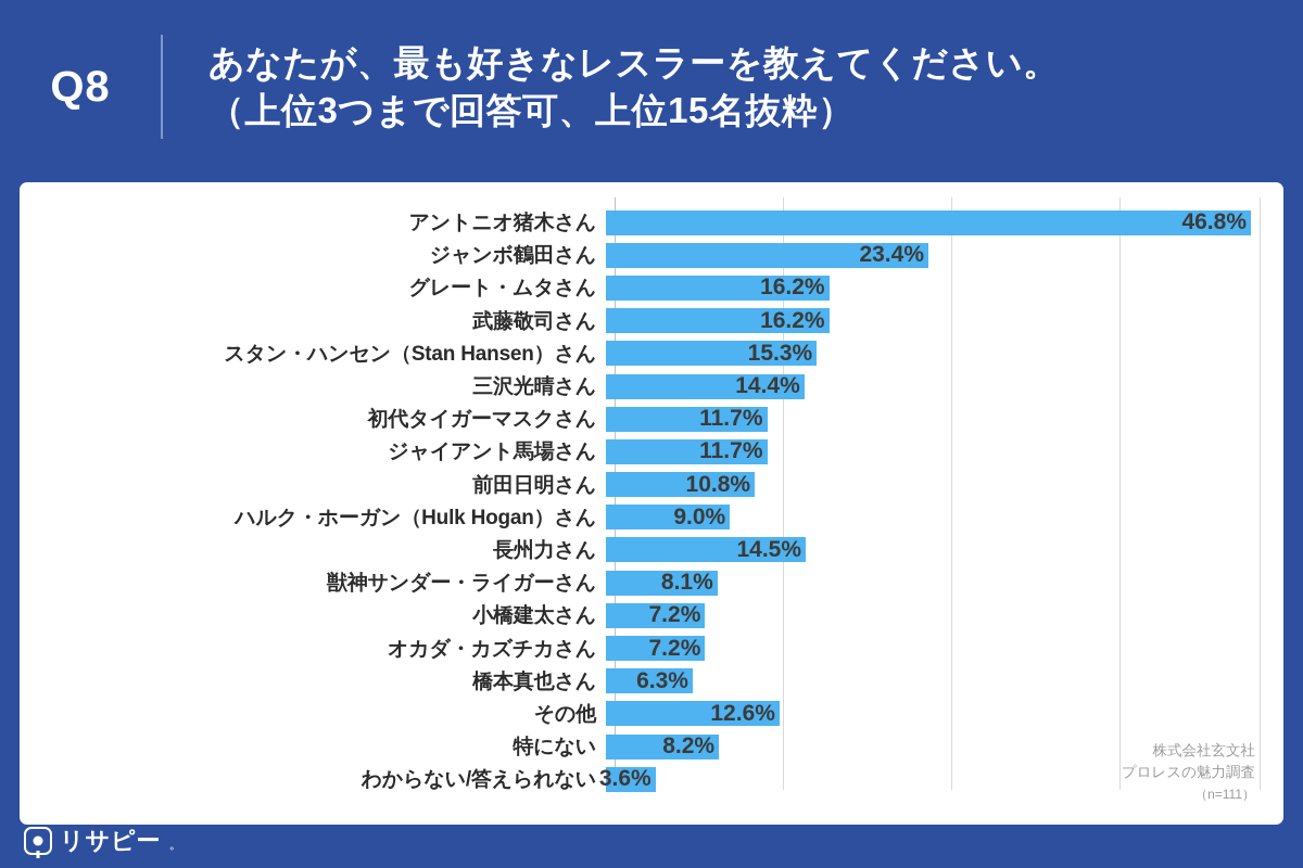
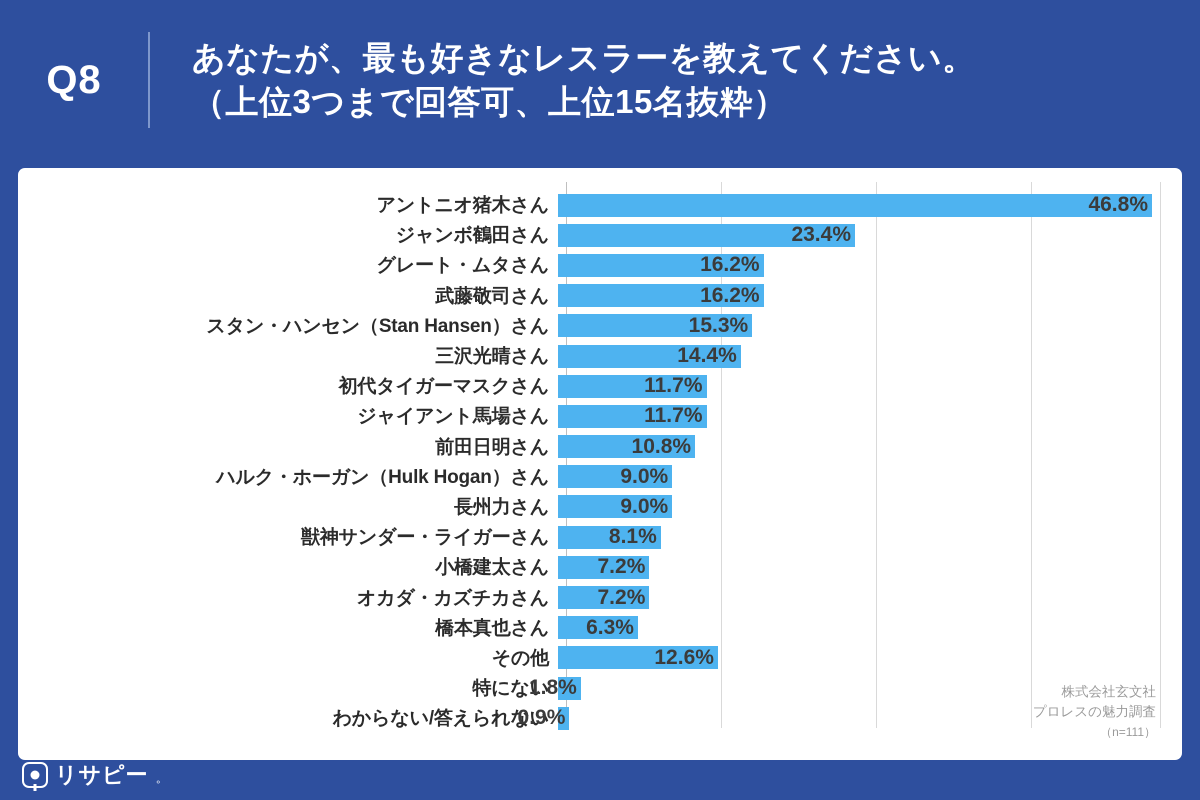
長州力さん: 14.5% -> 9.0%
特にない: 8.2% -> 1.8%
わからない/答えられない: 3.6% -> 0.9%
